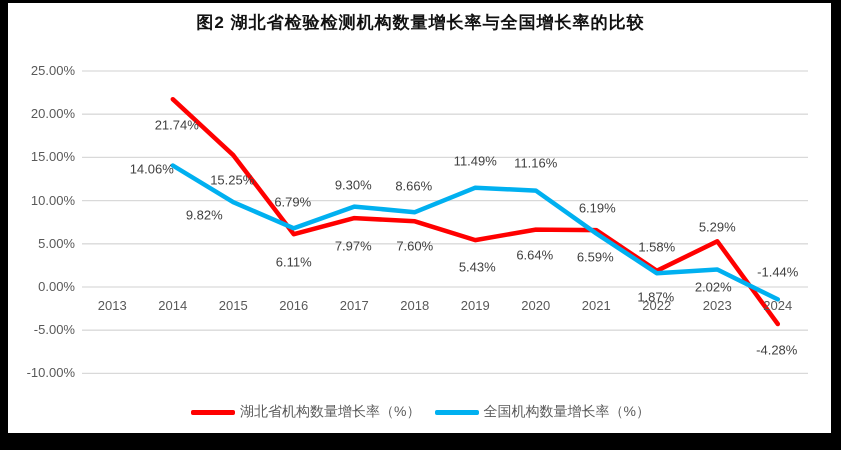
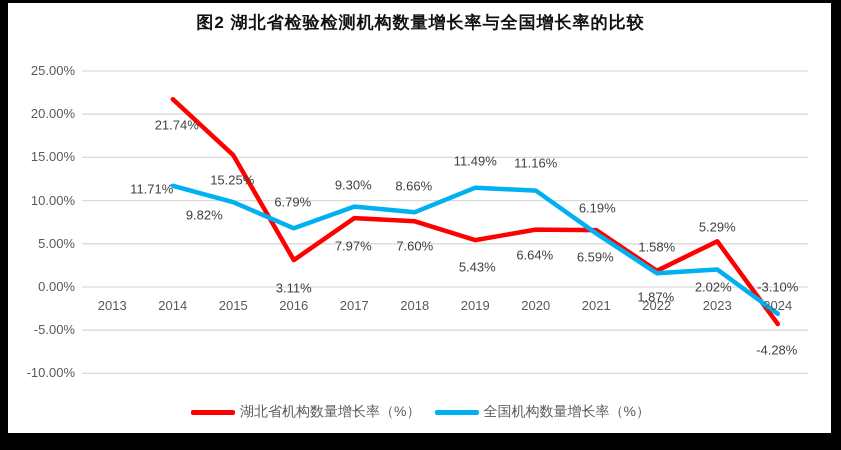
全国机构数量增长率（%）/2014: 14.06% -> 11.71%
湖北省机构数量增长率（%）/2016: 6.11% -> 3.11%
全国机构数量增长率（%）/2024: -1.44% -> -3.10%
